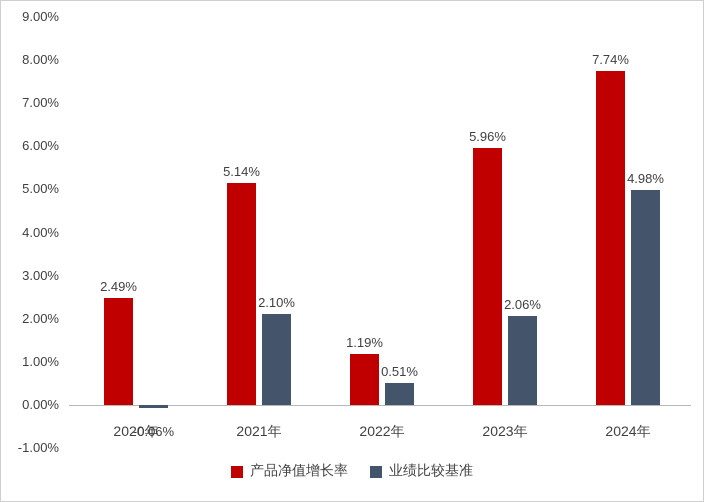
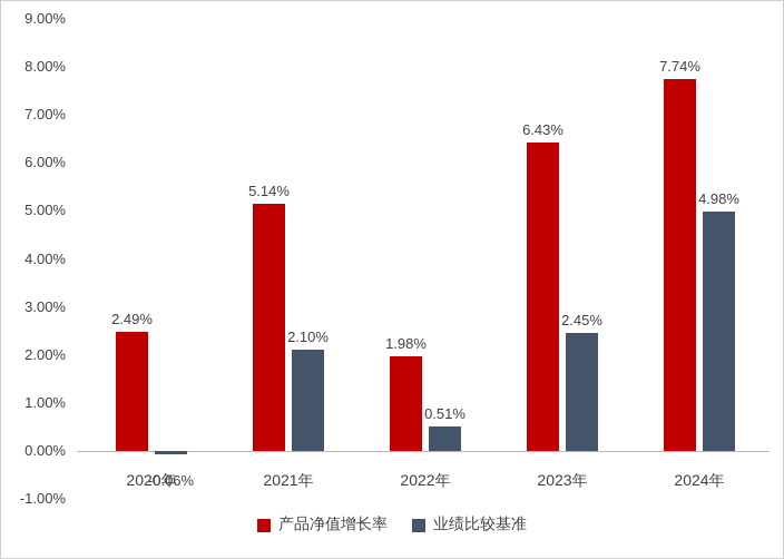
产品净值增长率/2022年: 1.19% -> 1.98%
产品净值增长率/2023年: 5.96% -> 6.43%
业绩比较基准/2023年: 2.06% -> 2.45%
